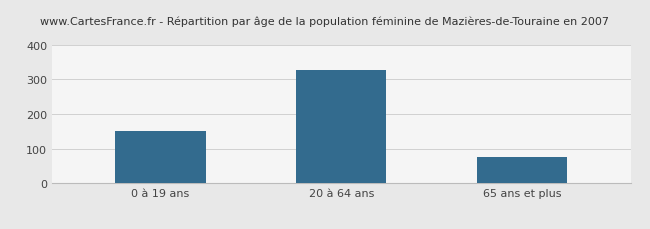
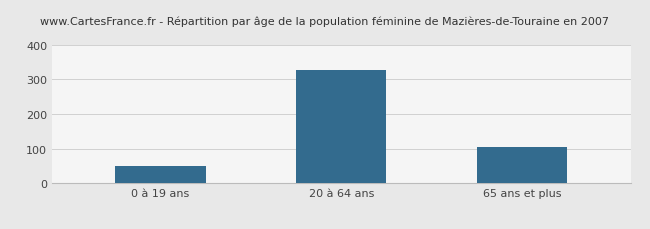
0 à 19 ans: 152 -> 50
65 ans et plus: 76 -> 105
